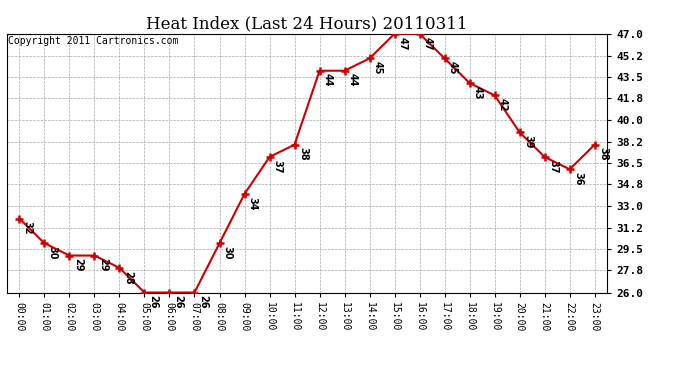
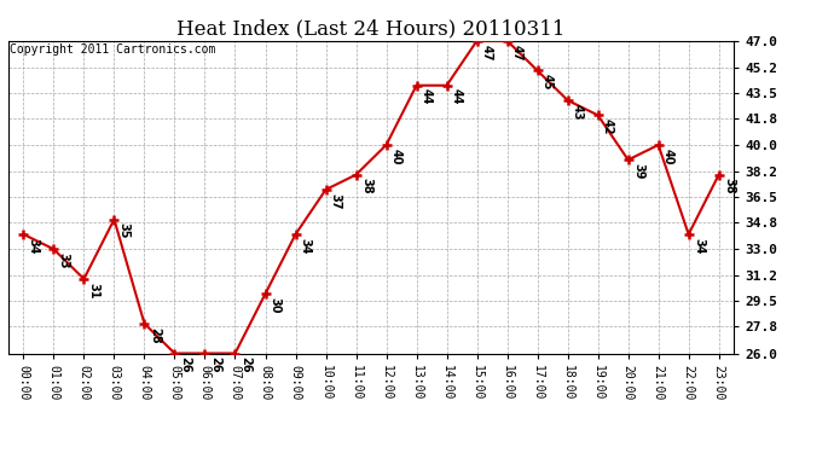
00:00: 32 -> 34
01:00: 30 -> 33
02:00: 29 -> 31
03:00: 29 -> 35
12:00: 44 -> 40
14:00: 45 -> 44
21:00: 37 -> 40
22:00: 36 -> 34
